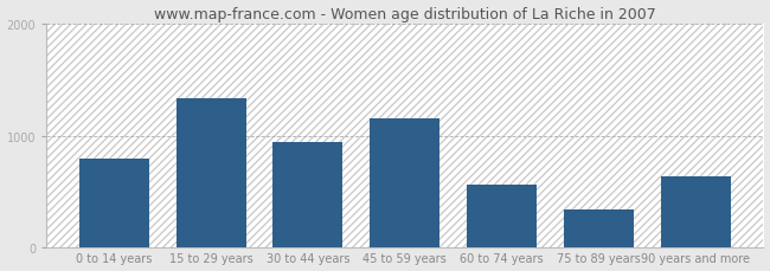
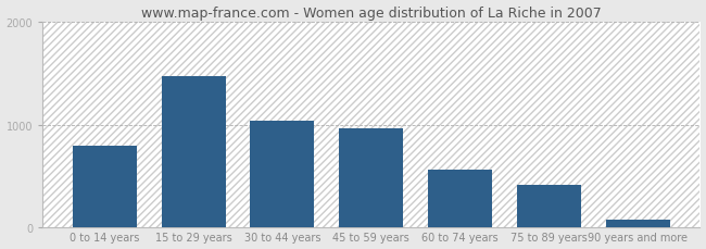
15 to 29 years: 1340 -> 1470
30 to 44 years: 940 -> 1040
45 to 59 years: 1160 -> 970
75 to 89 years: 340 -> 420
90 years and more: 640 -> 80
